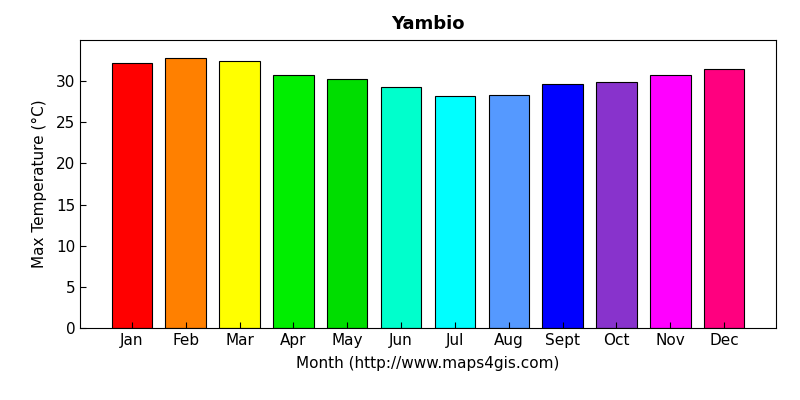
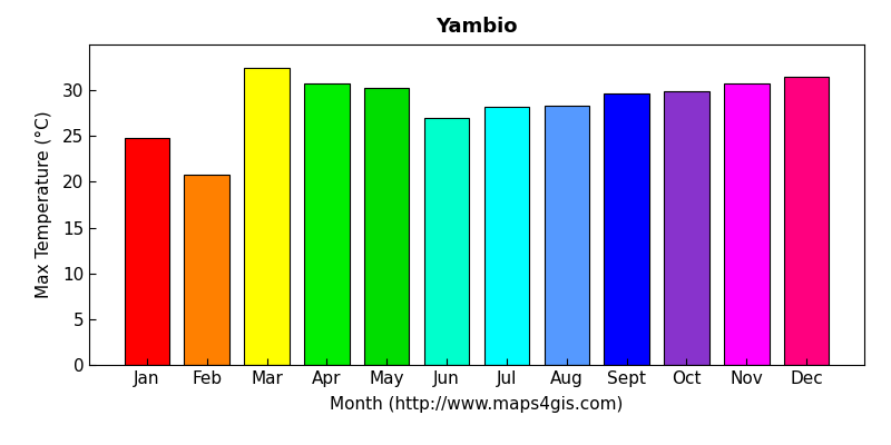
Jan: 32.2 -> 24.8
Feb: 32.8 -> 20.8
Jun: 29.3 -> 27.0
